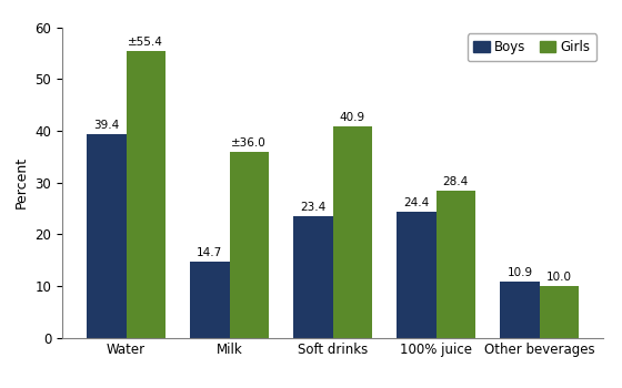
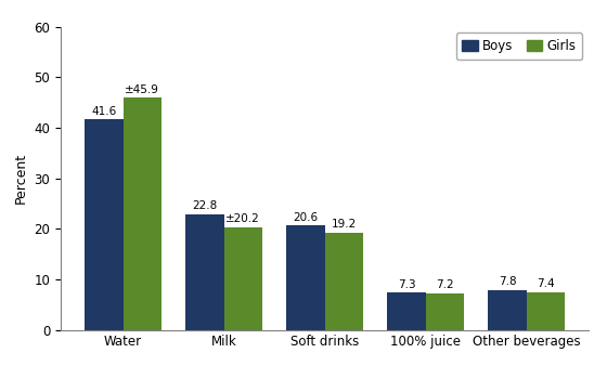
Boys/Water: 39.4 -> 41.6
Girls/Water: ±55.4 -> ±45.9
Boys/Milk: 14.7 -> 22.8
Girls/Milk: ±36.0 -> ±20.2
Boys/Soft drinks: 23.4 -> 20.6
Girls/Soft drinks: 40.9 -> 19.2
Boys/100% juice: 24.4 -> 7.3
Girls/100% juice: 28.4 -> 7.2
Boys/Other beverages: 10.9 -> 7.8
Girls/Other beverages: 10.0 -> 7.4
